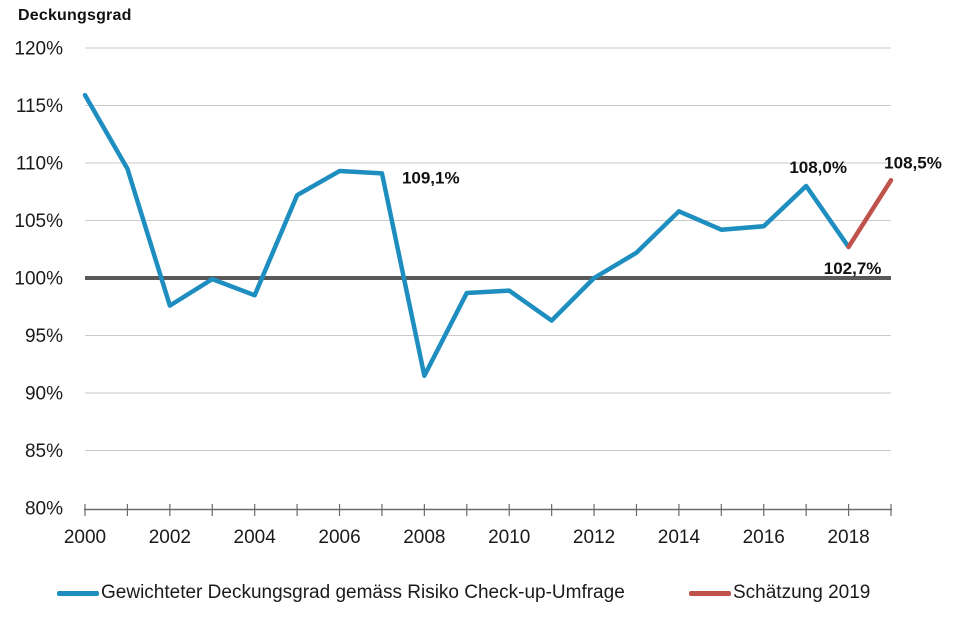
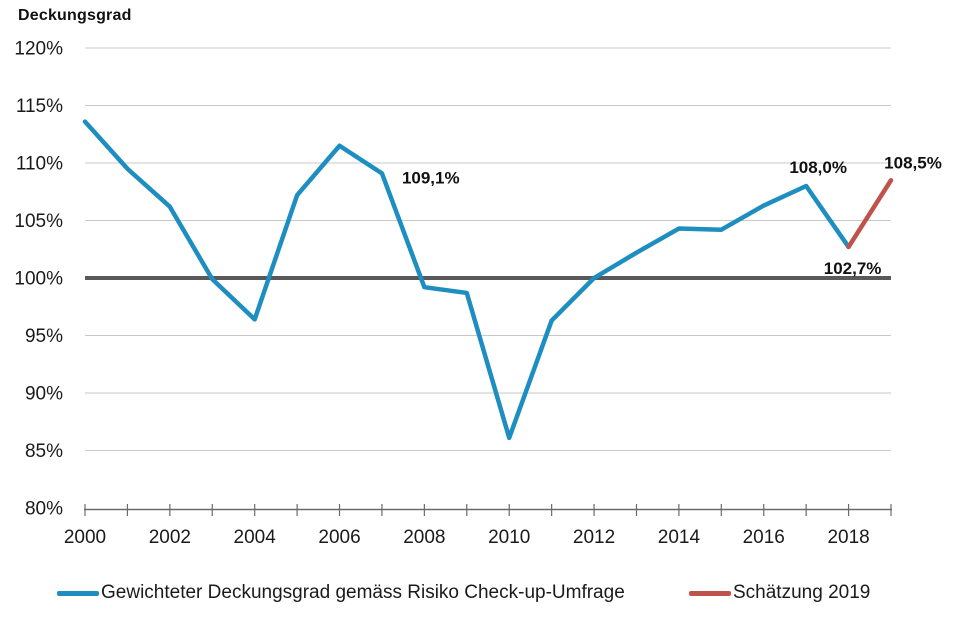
Gewichteter Deckungsgrad gemäss Risiko Check-up-Umfrage/2000: 115.9% -> 113.6%
Gewichteter Deckungsgrad gemäss Risiko Check-up-Umfrage/2002: 97.6% -> 106.2%
Gewichteter Deckungsgrad gemäss Risiko Check-up-Umfrage/2004: 98.5% -> 96.4%
Gewichteter Deckungsgrad gemäss Risiko Check-up-Umfrage/2006: 109.3% -> 111.5%
Gewichteter Deckungsgrad gemäss Risiko Check-up-Umfrage/2008: 91.5% -> 99.2%
Gewichteter Deckungsgrad gemäss Risiko Check-up-Umfrage/2010: 98.9% -> 86.1%
Gewichteter Deckungsgrad gemäss Risiko Check-up-Umfrage/2014: 105.8% -> 104.3%
Gewichteter Deckungsgrad gemäss Risiko Check-up-Umfrage/2016: 104.5% -> 106.3%
